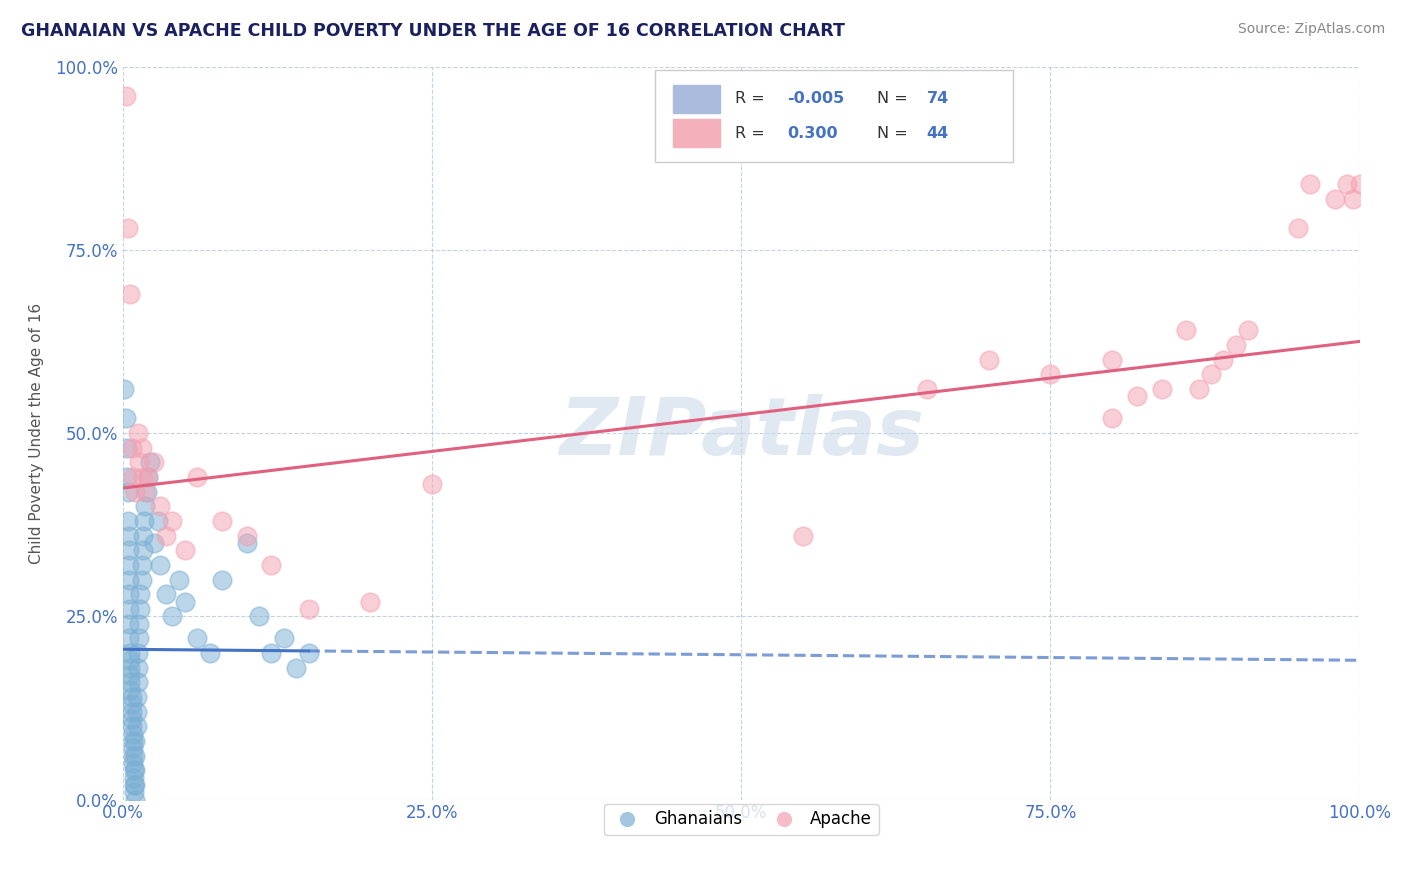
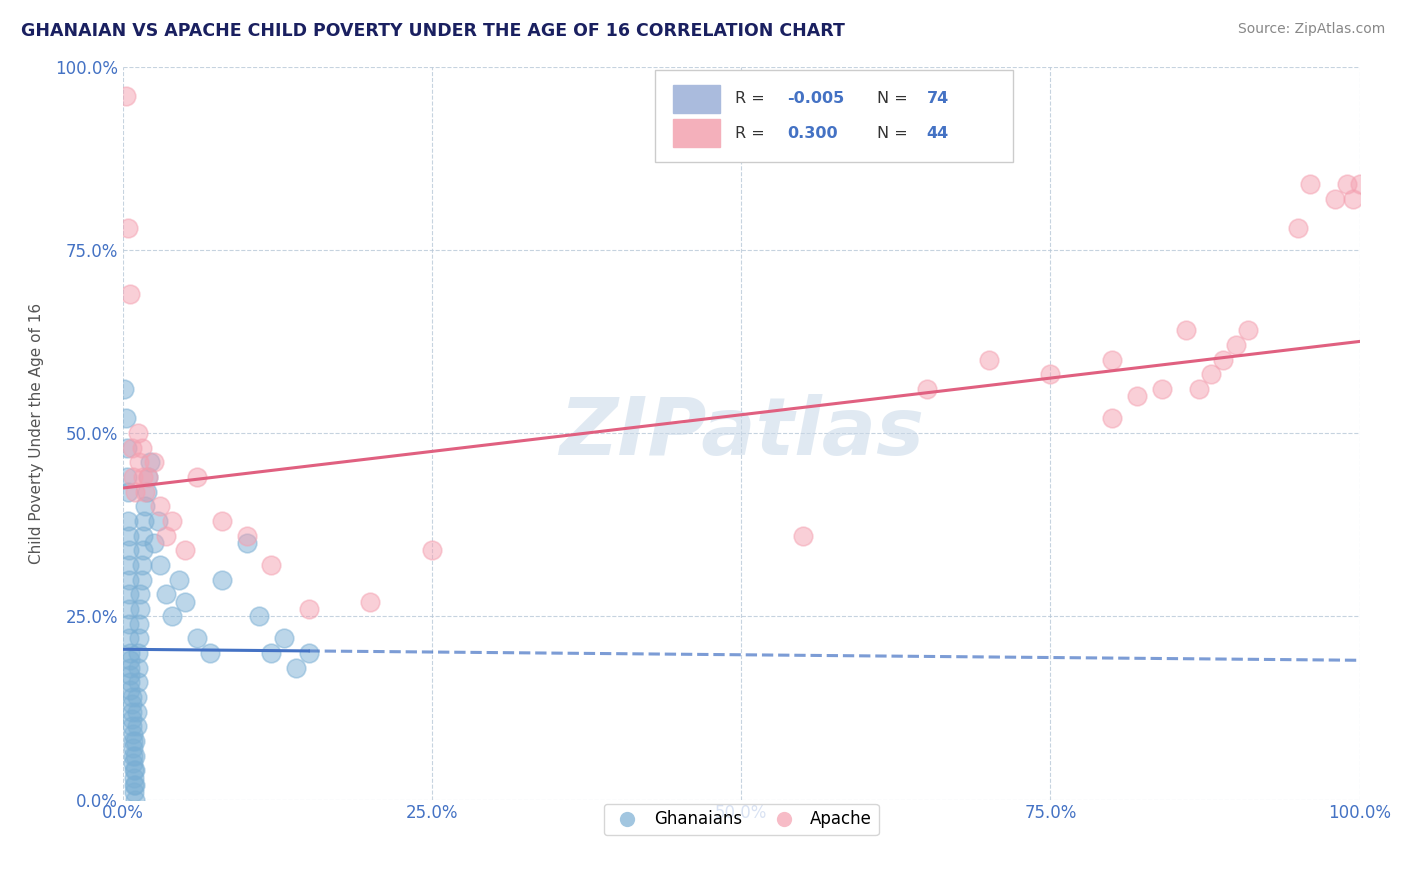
Apache/25.0%: 43% -> 34%
